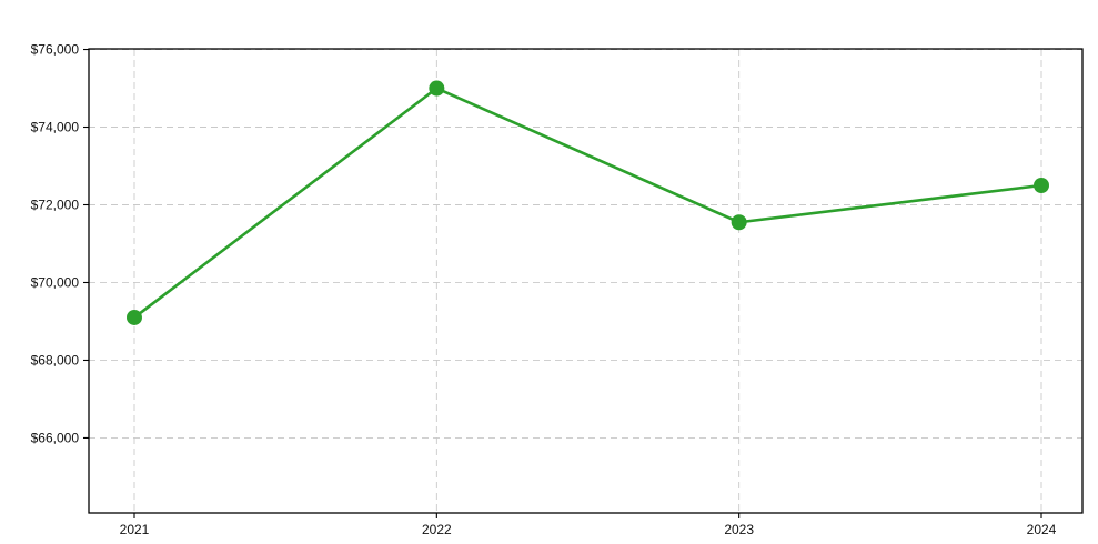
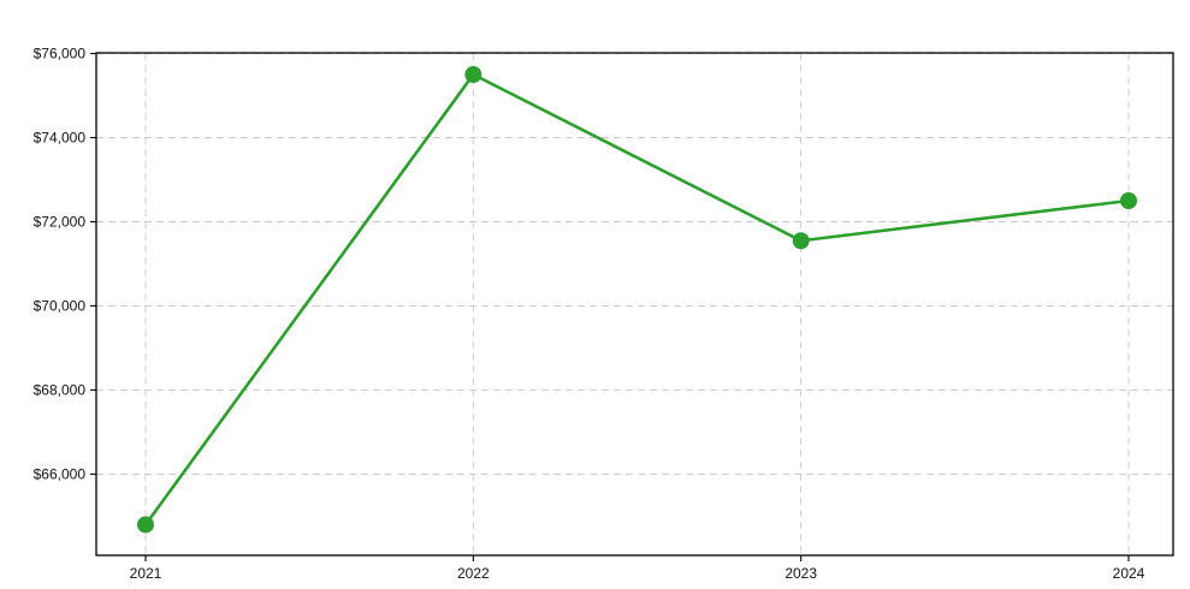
2021: $69100 -> $64800
2022: $75000 -> $75500
